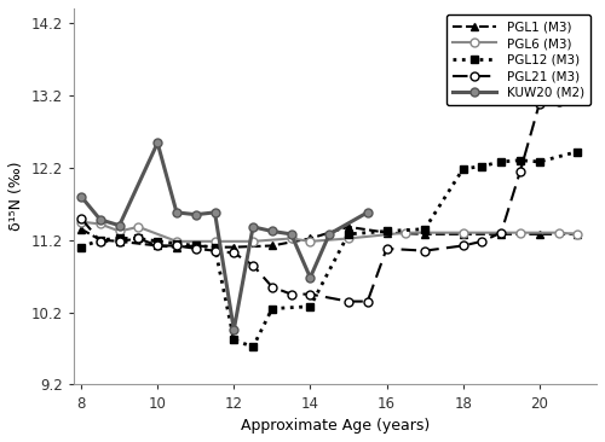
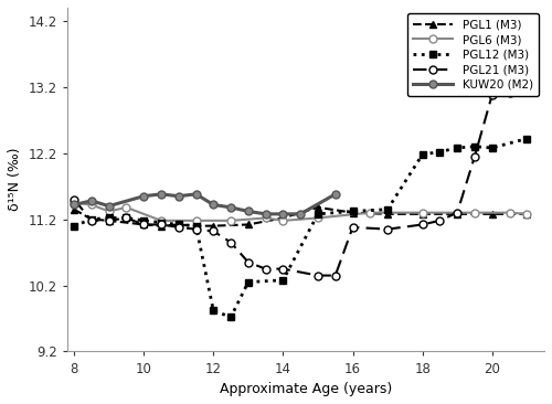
KUW20 (M2)/8: 11.80 -> 11.42
KUW20 (M2)/10: 12.54 -> 11.55
KUW20 (M2)/12: 9.96 -> 11.42
KUW20 (M2)/14: 10.68 -> 11.28
